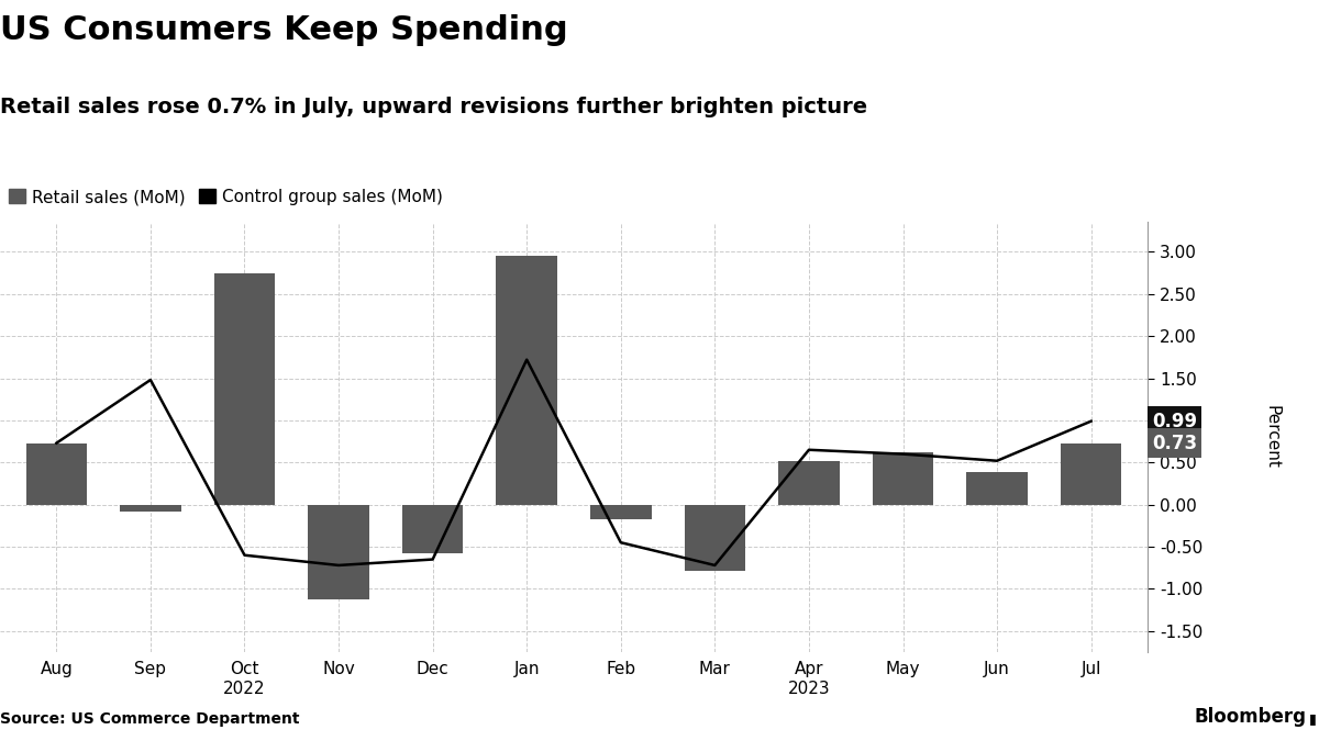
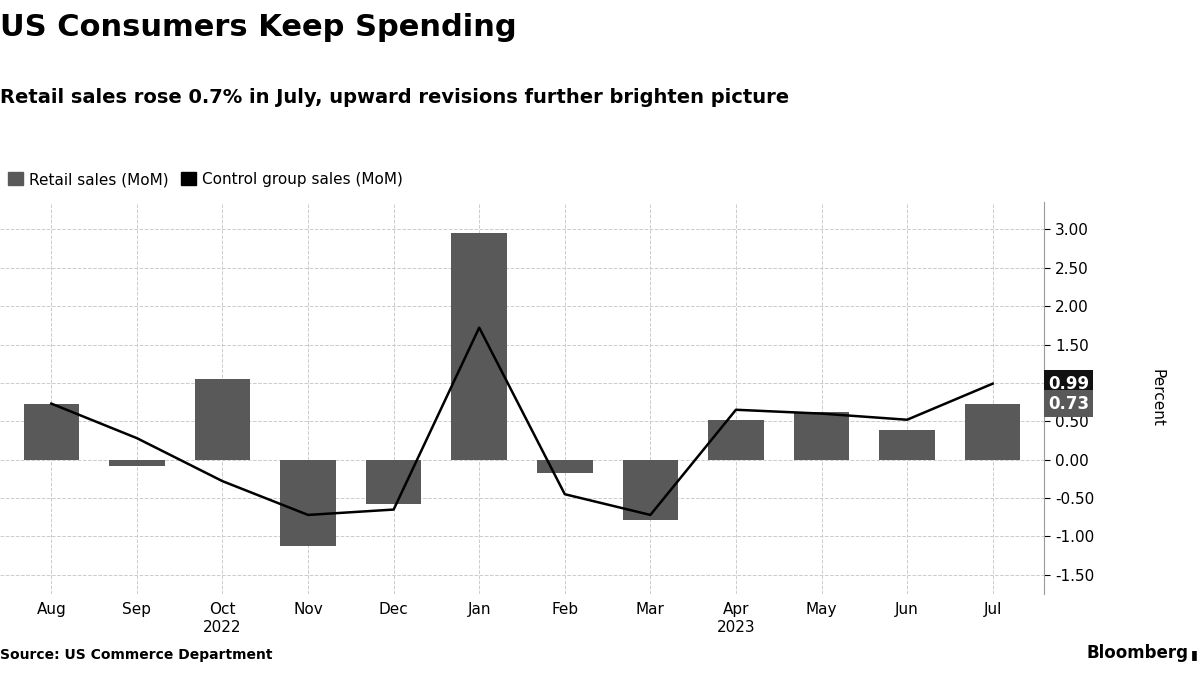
Control group sales (MoM)/Sep: 1.48 -> 0.28
Retail sales (MoM)/Oct 2022: 2.74 -> 1.05
Control group sales (MoM)/Oct 2022: -0.60 -> -0.28
